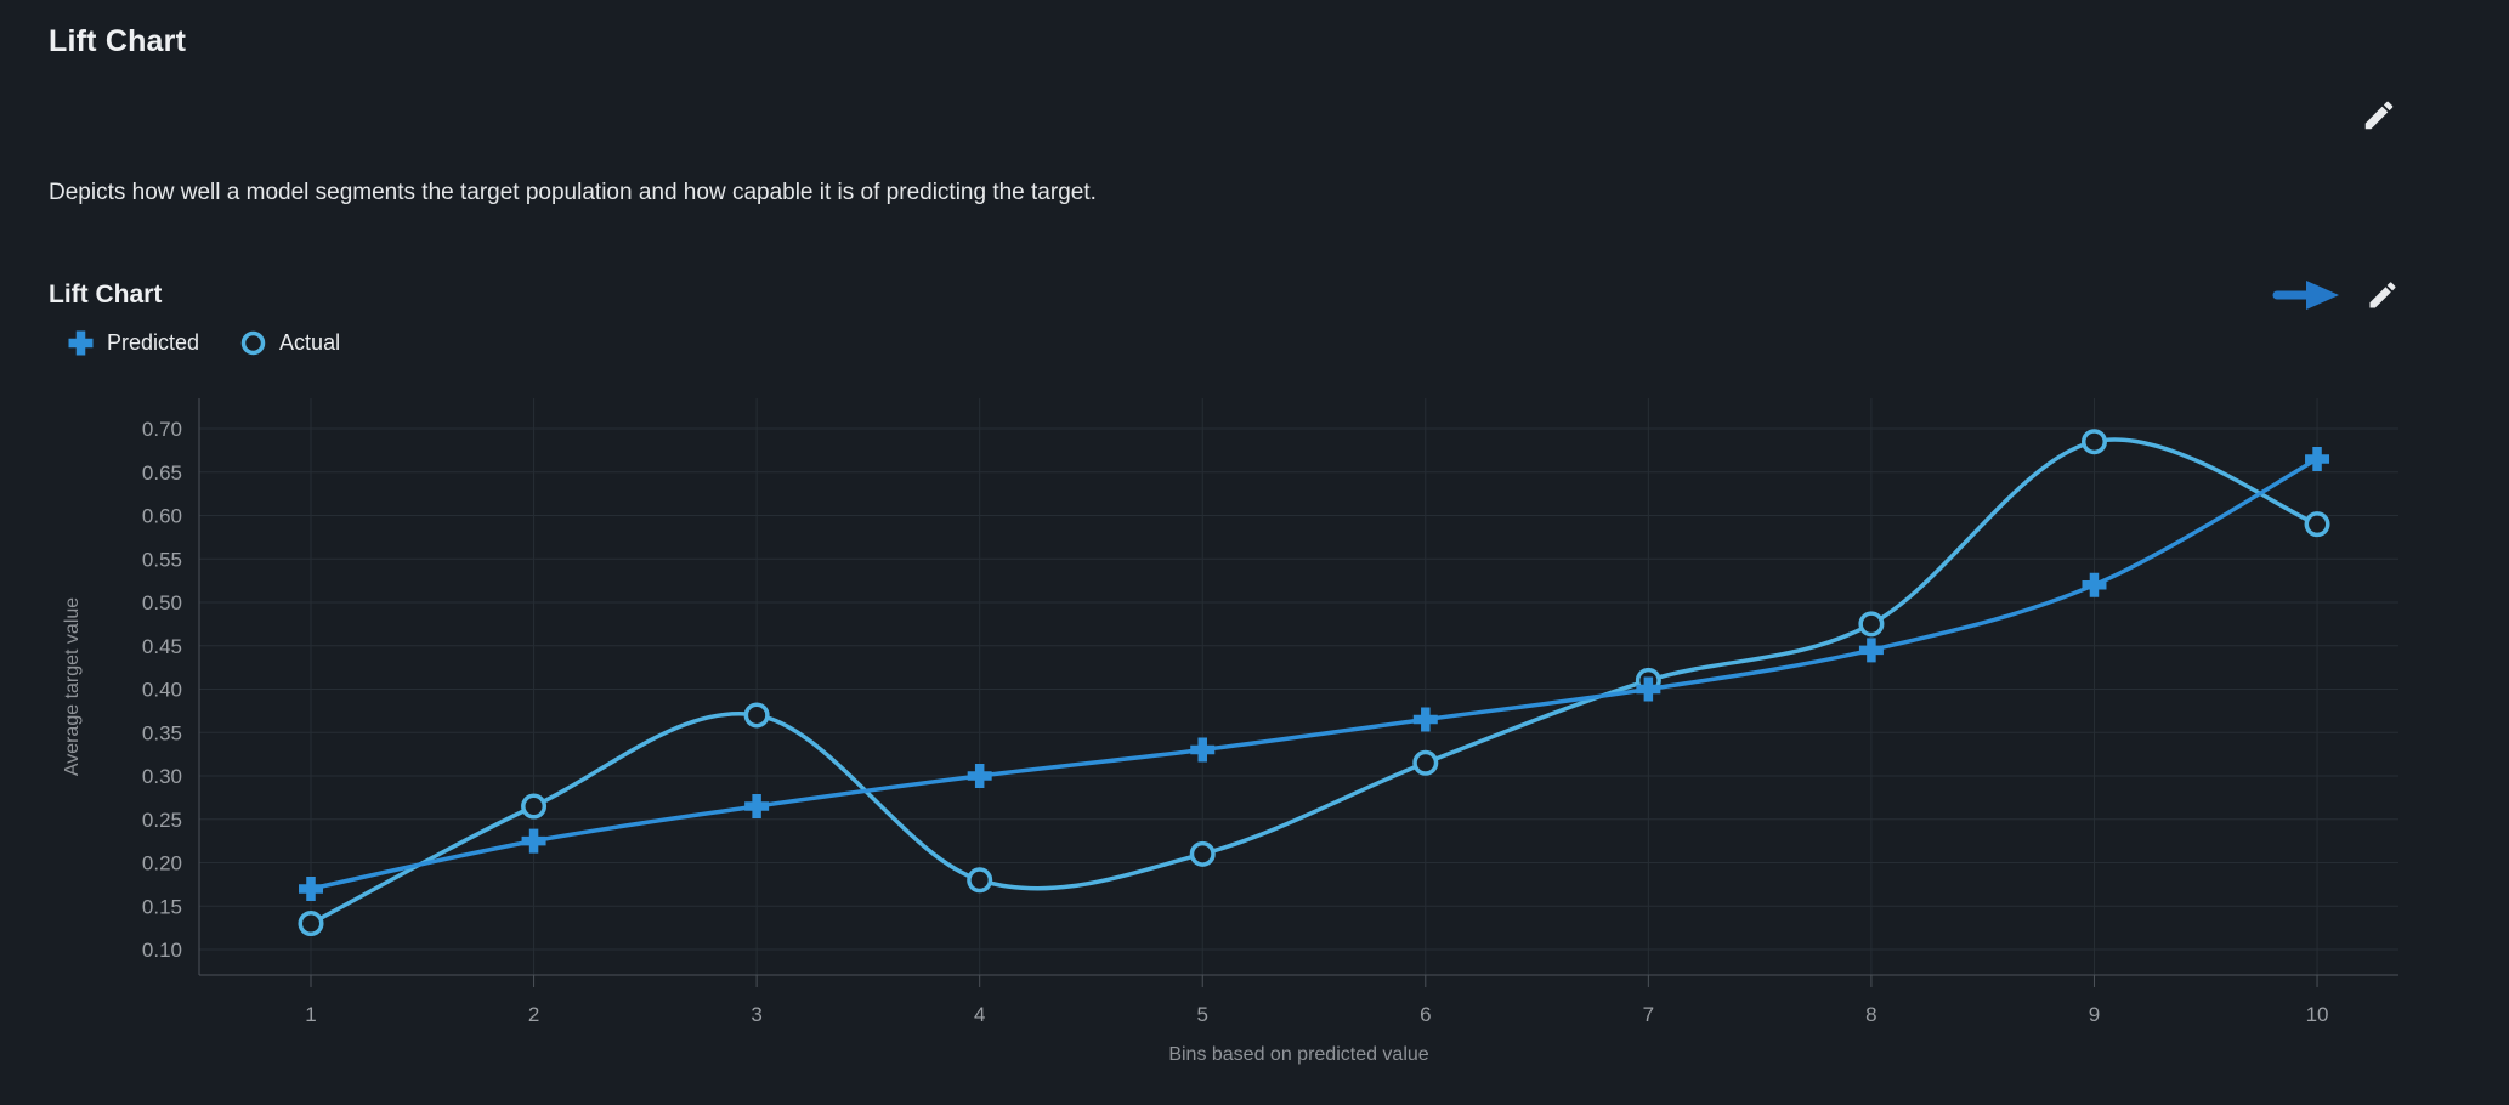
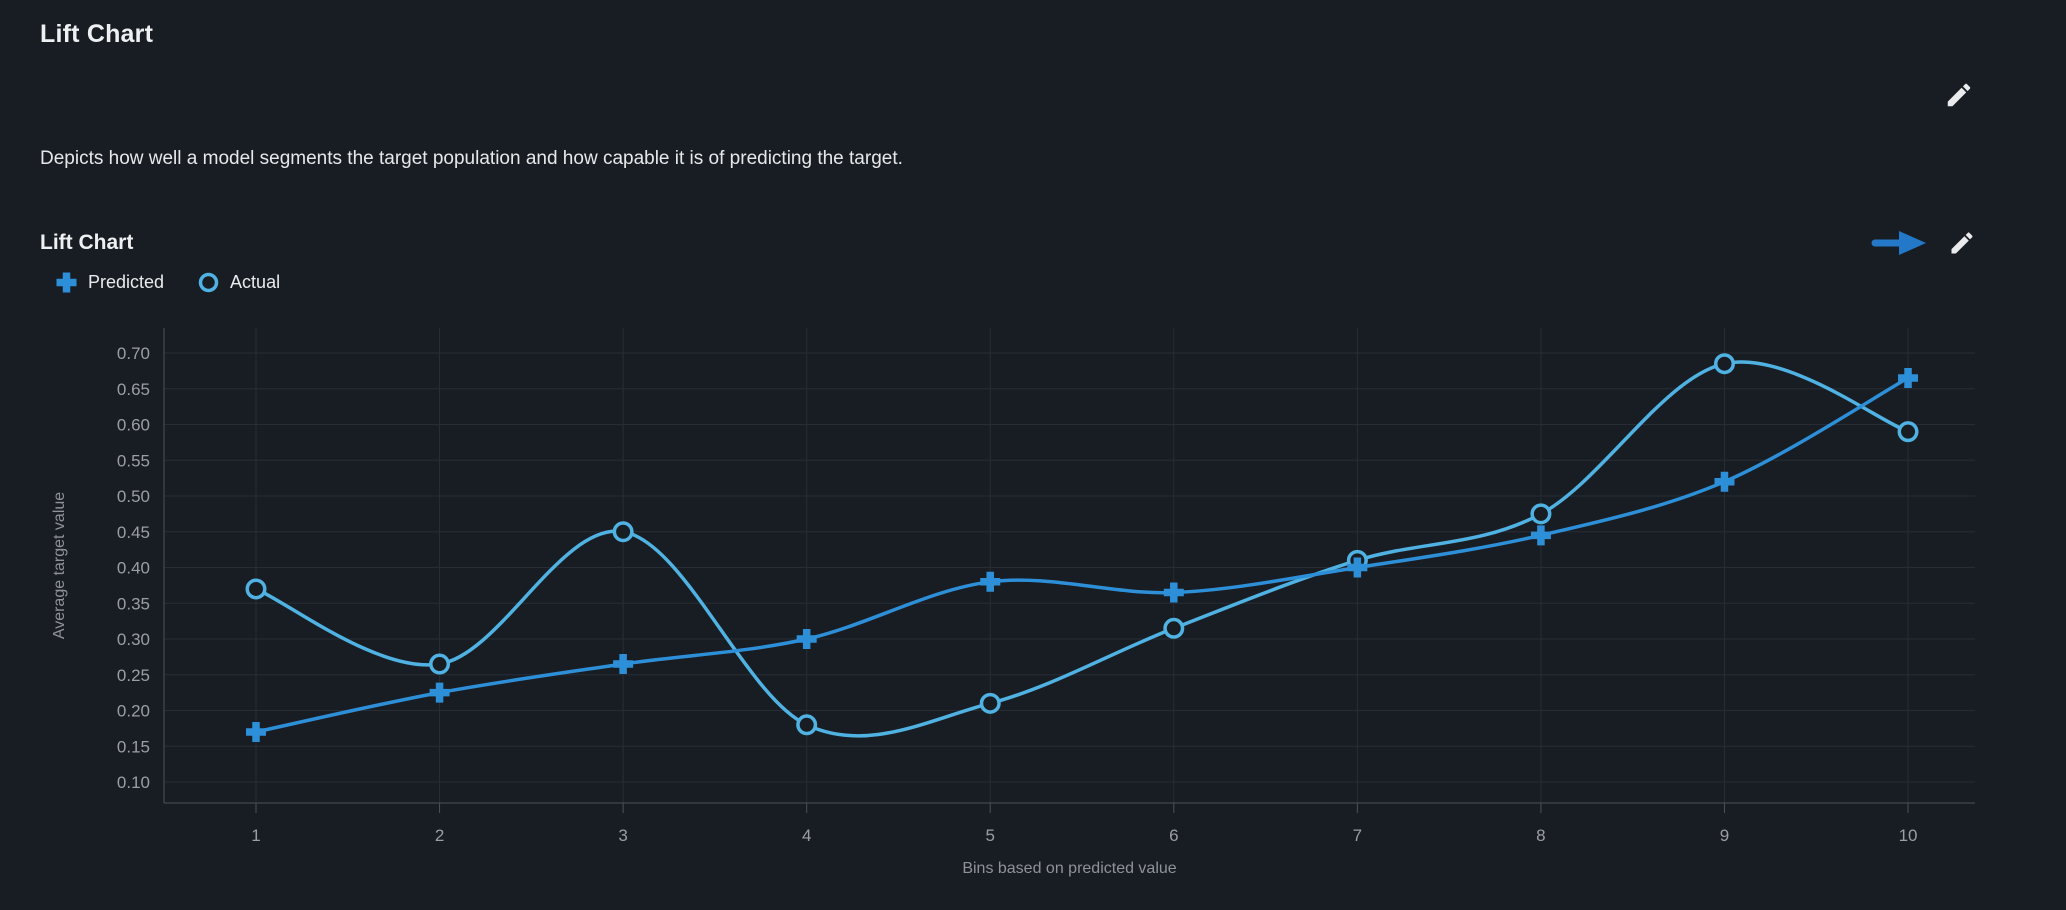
Actual/1: 0.13 -> 0.37
Actual/3: 0.37 -> 0.45
Predicted/5: 0.33 -> 0.38
